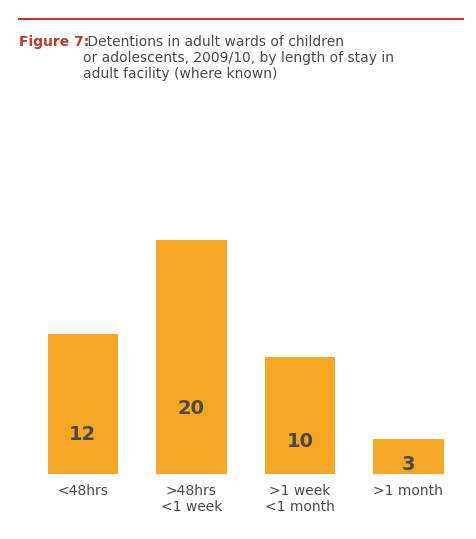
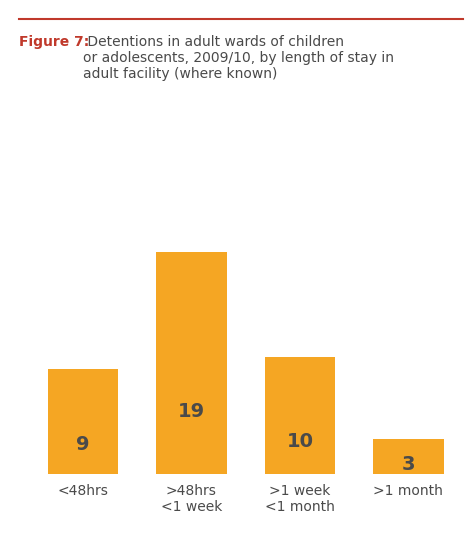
<48hrs: 12 -> 9
>48hrs <1 week: 20 -> 19
